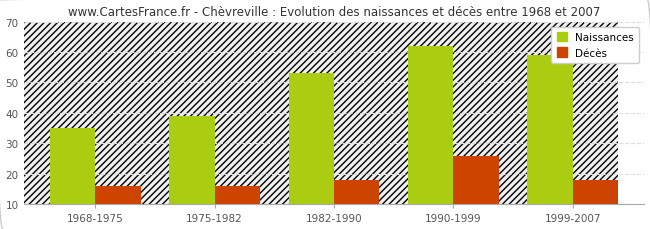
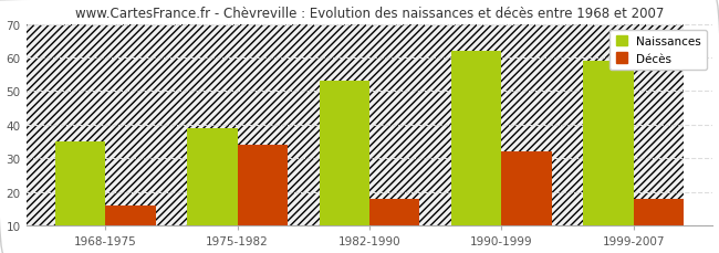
Décès/1975-1982: 16 -> 34
Décès/1990-1999: 26 -> 32
